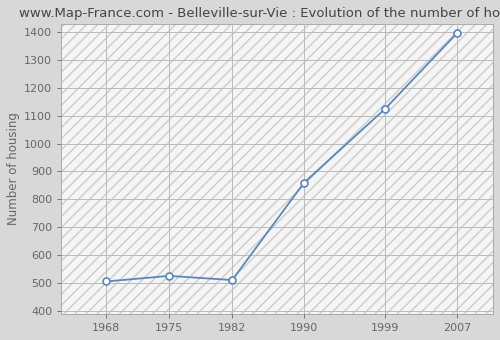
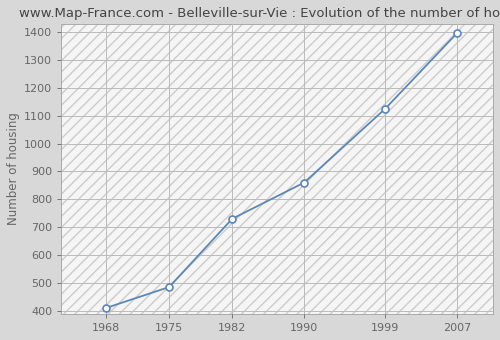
1968: 505 -> 410
1975: 525 -> 485
1982: 510 -> 730
